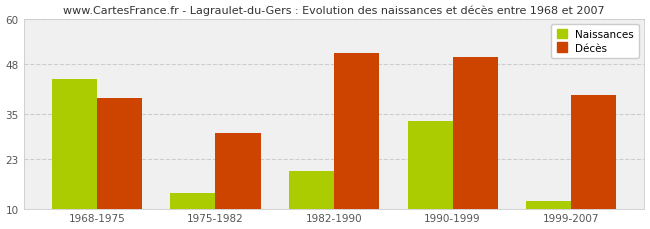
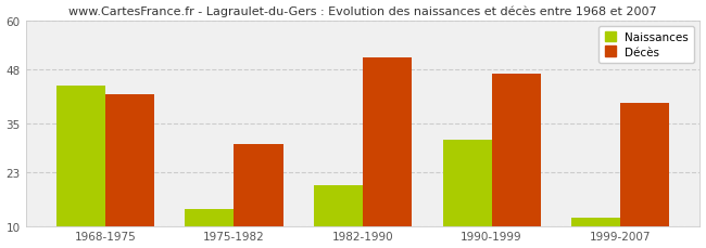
Décès/1968-1975: 39 -> 42
Naissances/1990-1999: 33 -> 31
Décès/1990-1999: 50 -> 47
